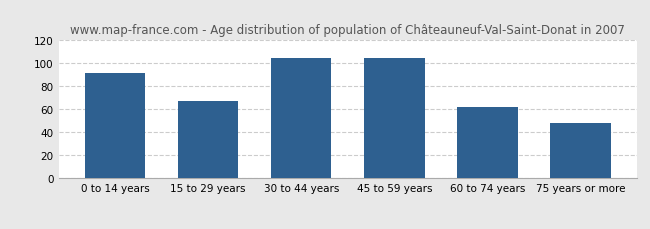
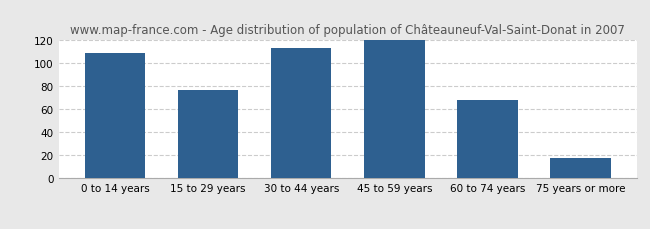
0 to 14 years: 92 -> 109
15 to 29 years: 67 -> 77
30 to 44 years: 105 -> 113
45 to 59 years: 105 -> 120
60 to 74 years: 62 -> 68
75 years or more: 48 -> 18
